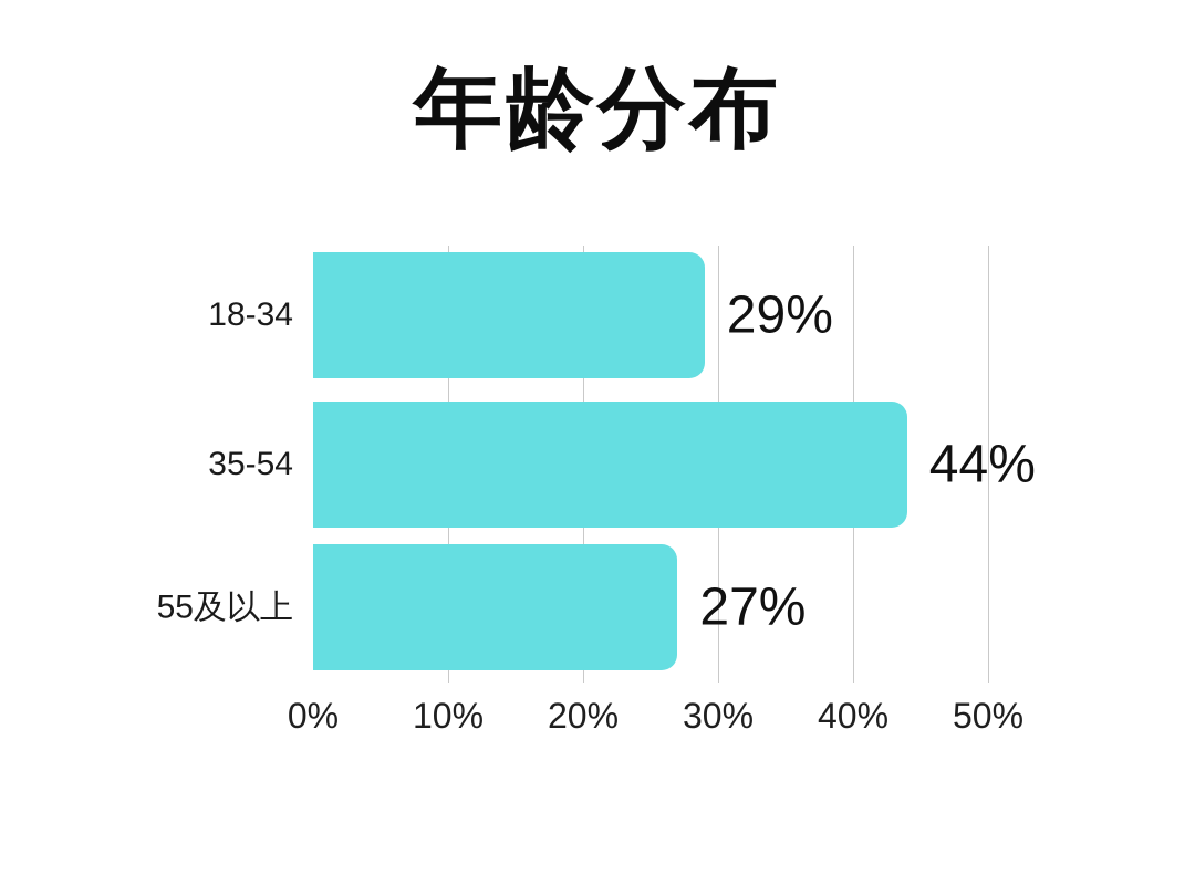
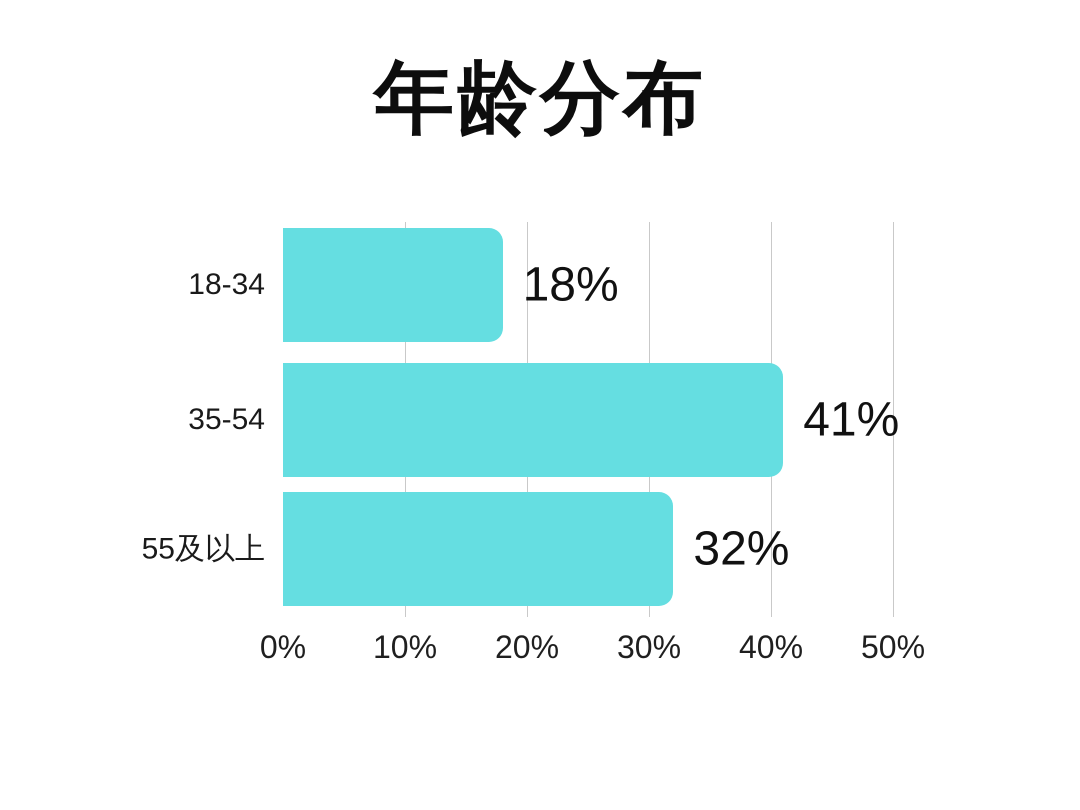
18-34: 29% -> 18%
35-54: 44% -> 41%
55及以上: 27% -> 32%
